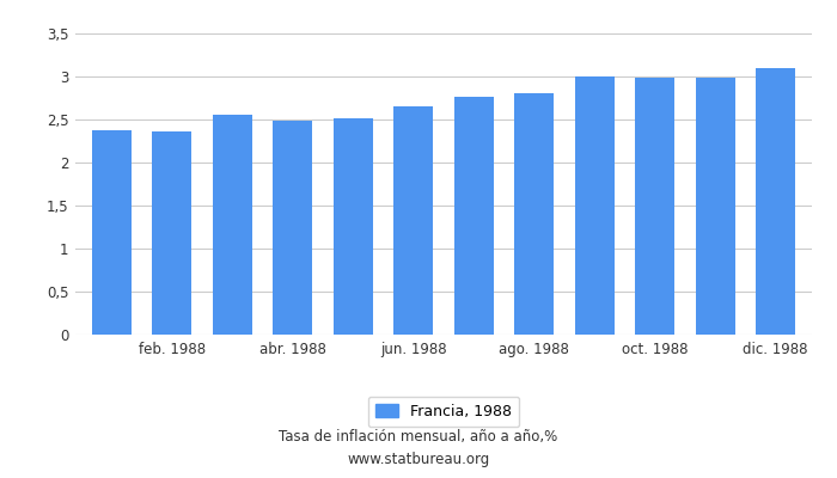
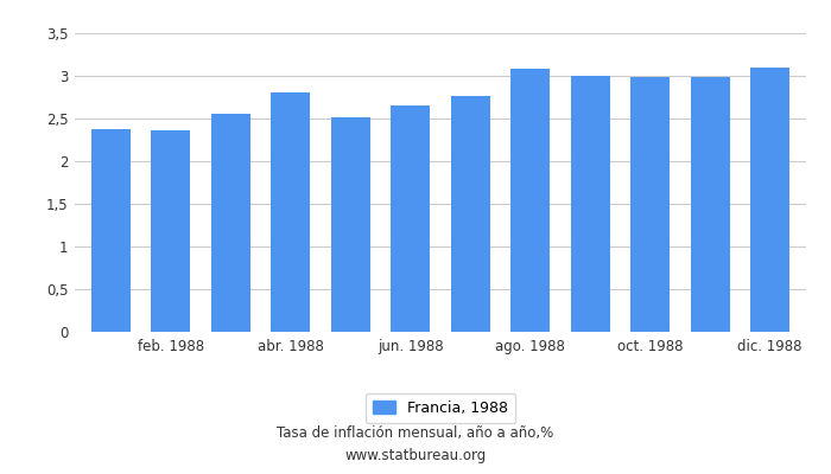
abr. 1988: 2,48 -> 2,80
ago. 1988: 2,81 -> 3,08
